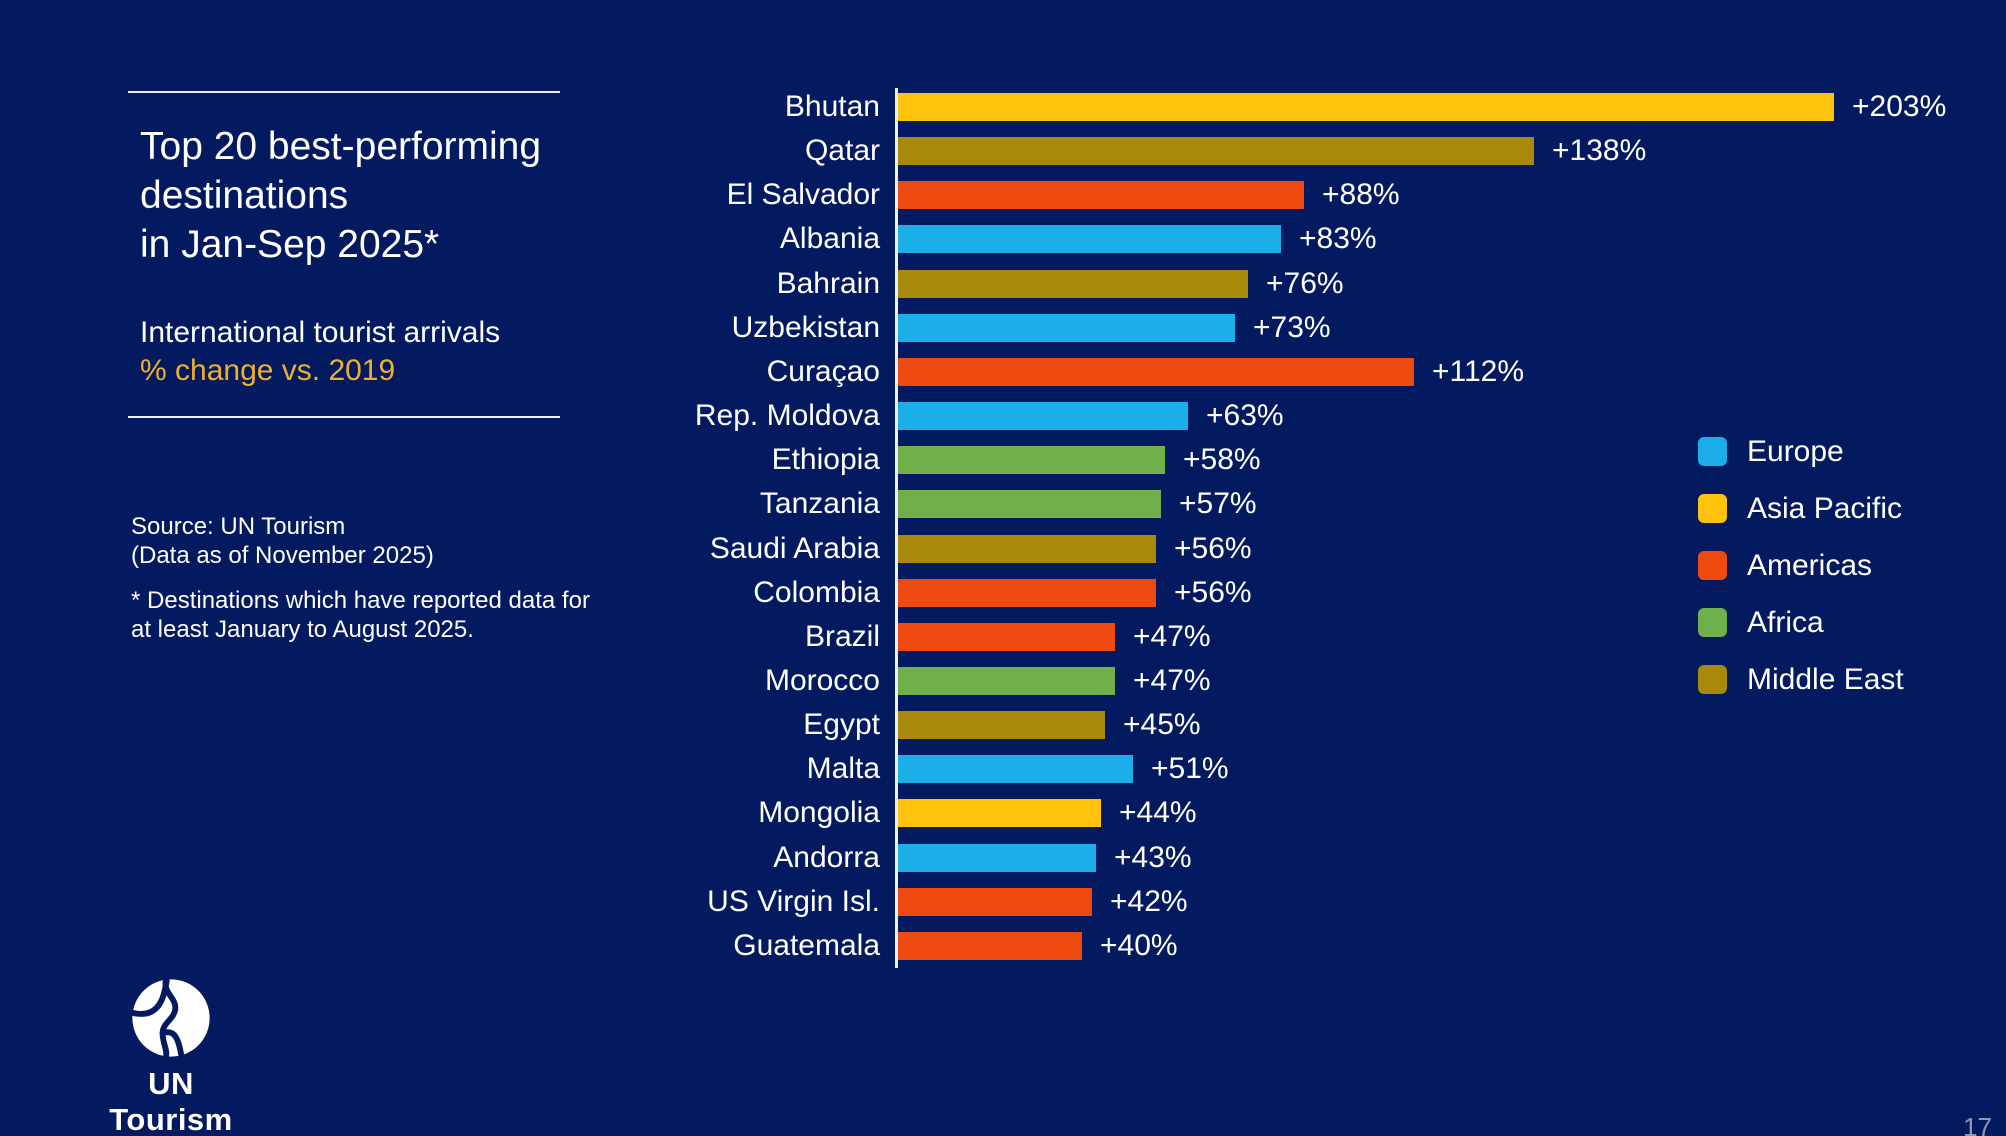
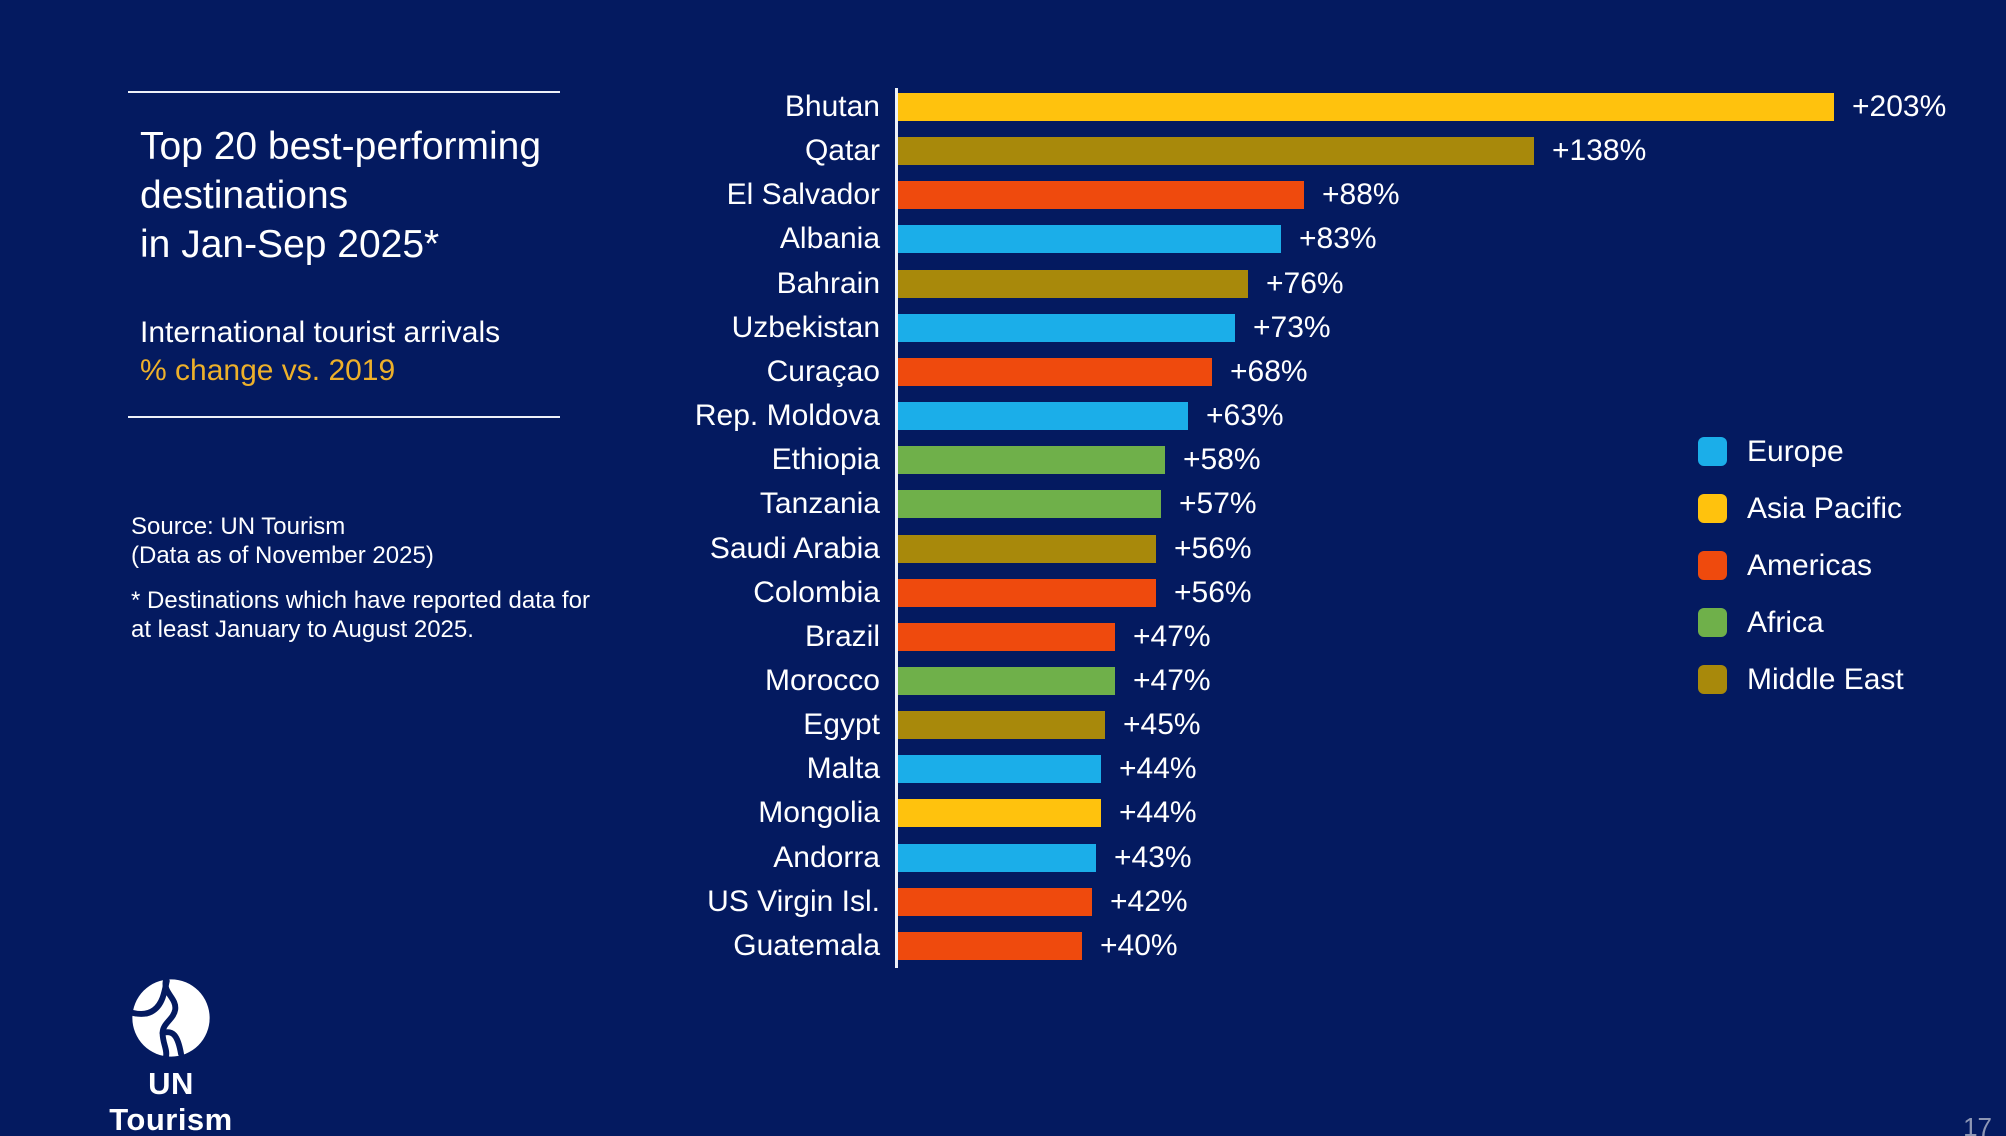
Curaçao: +112% -> +68%
Malta: +51% -> +44%
